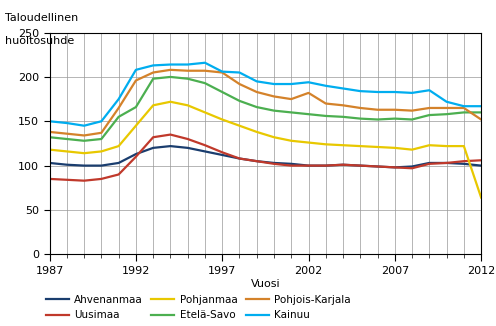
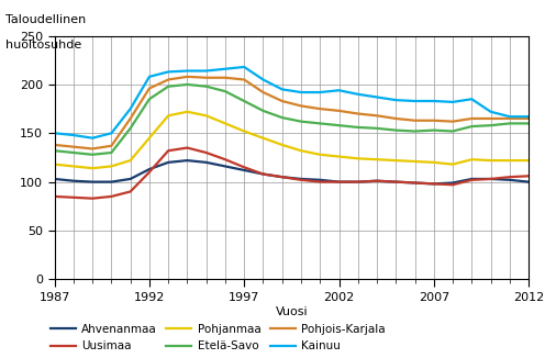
Etelä-Savo/1992: 166 -> 185
Kainuu/1997: 206 -> 218
Pohjois-Karjala/2002: 182 -> 173
Pohjanmaa/2012: 64 -> 122
Pohjois-Karjala/2012: 152 -> 165
